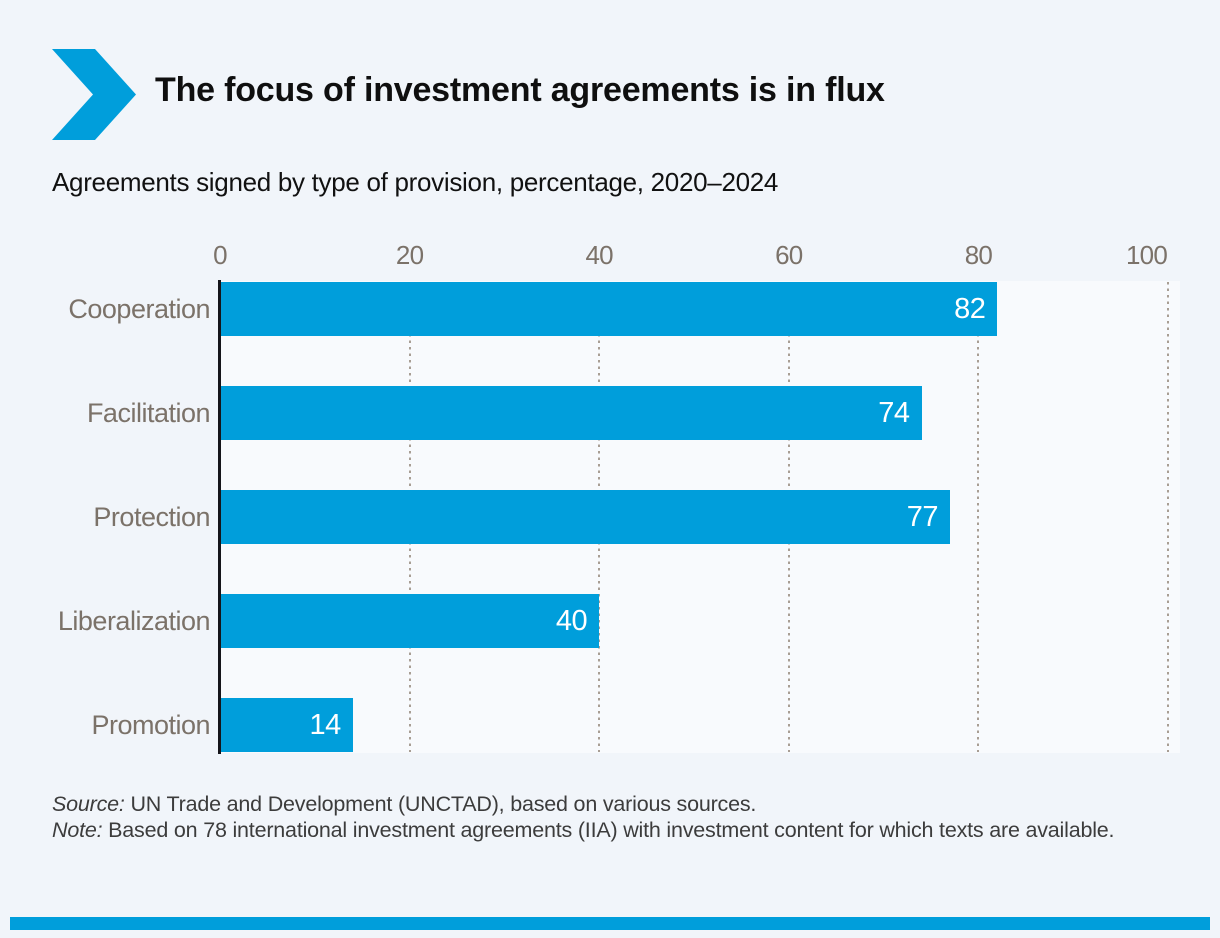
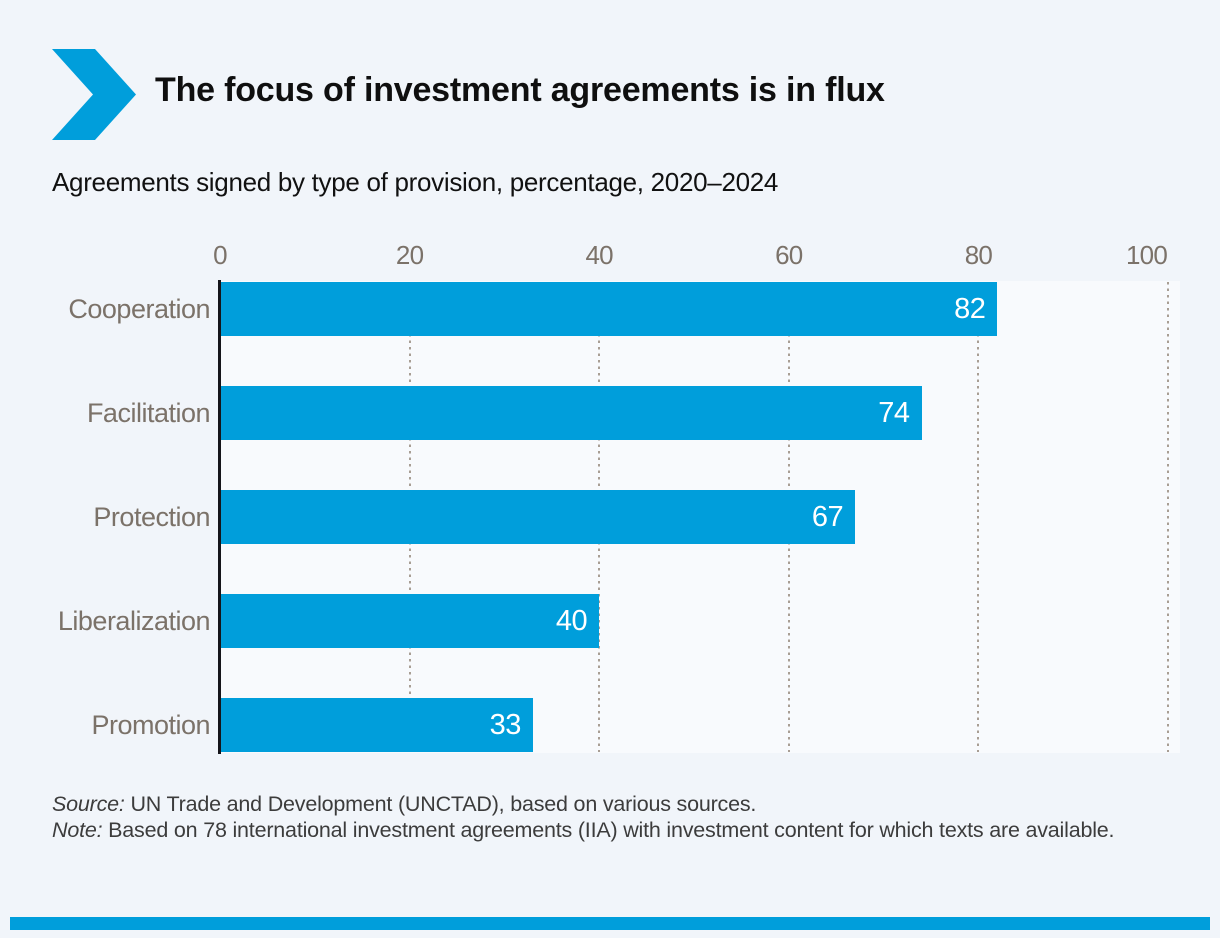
Protection: 77 -> 67
Promotion: 14 -> 33
